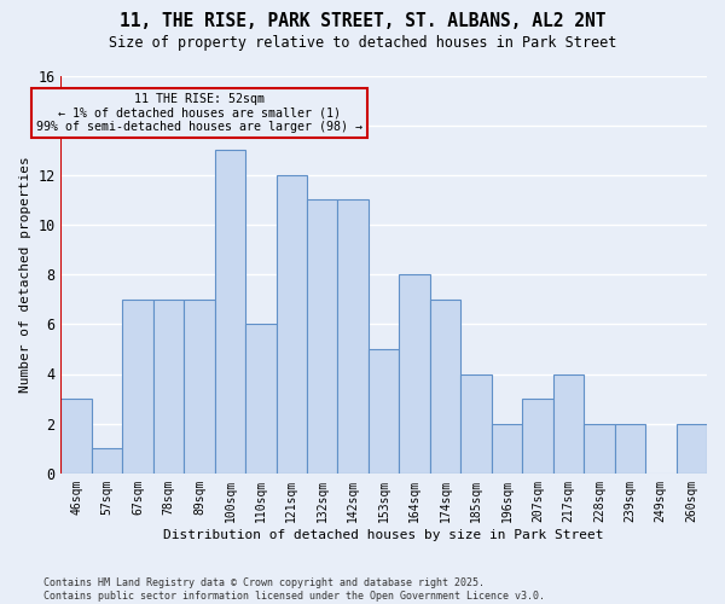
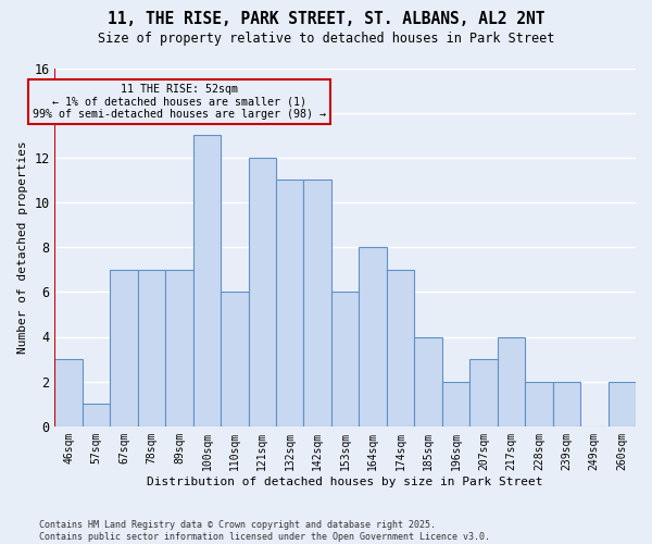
153sqm: 5 -> 6
